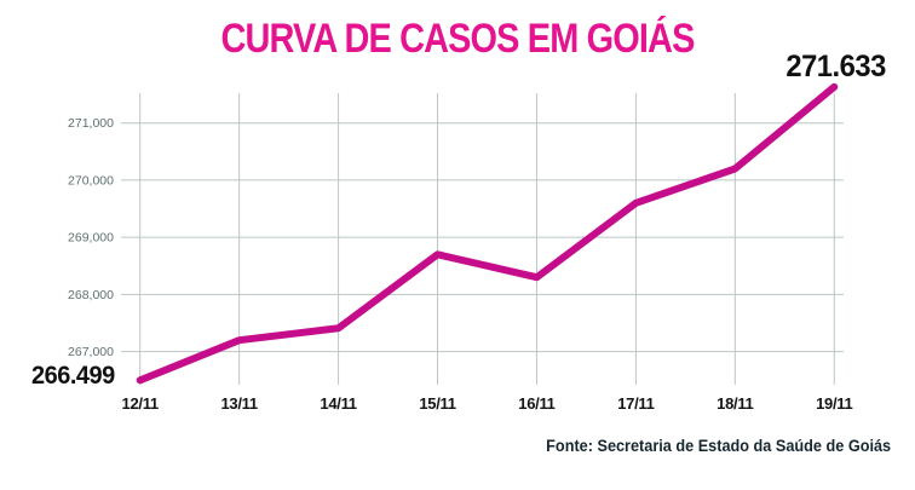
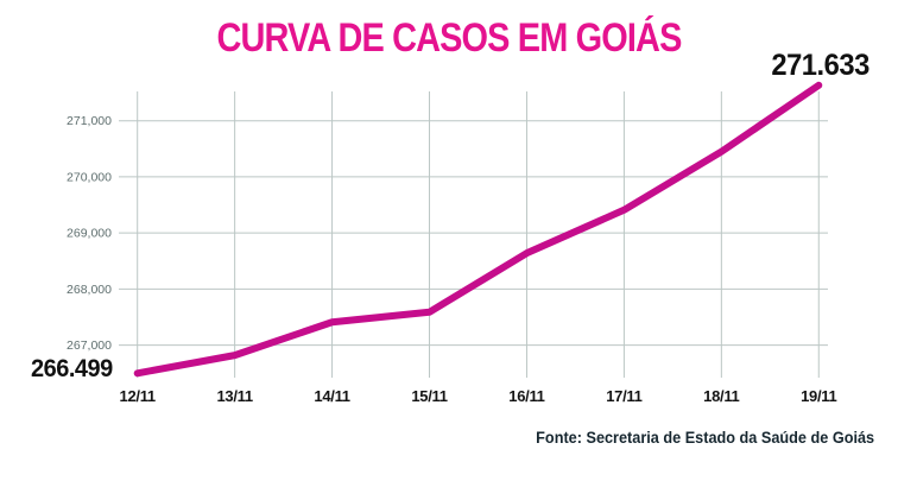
13/11: 267200 -> 266800
15/11: 268700 -> 267600
16/11: 268300 -> 268600
17/11: 269600 -> 269400
18/11: 270200 -> 270400
